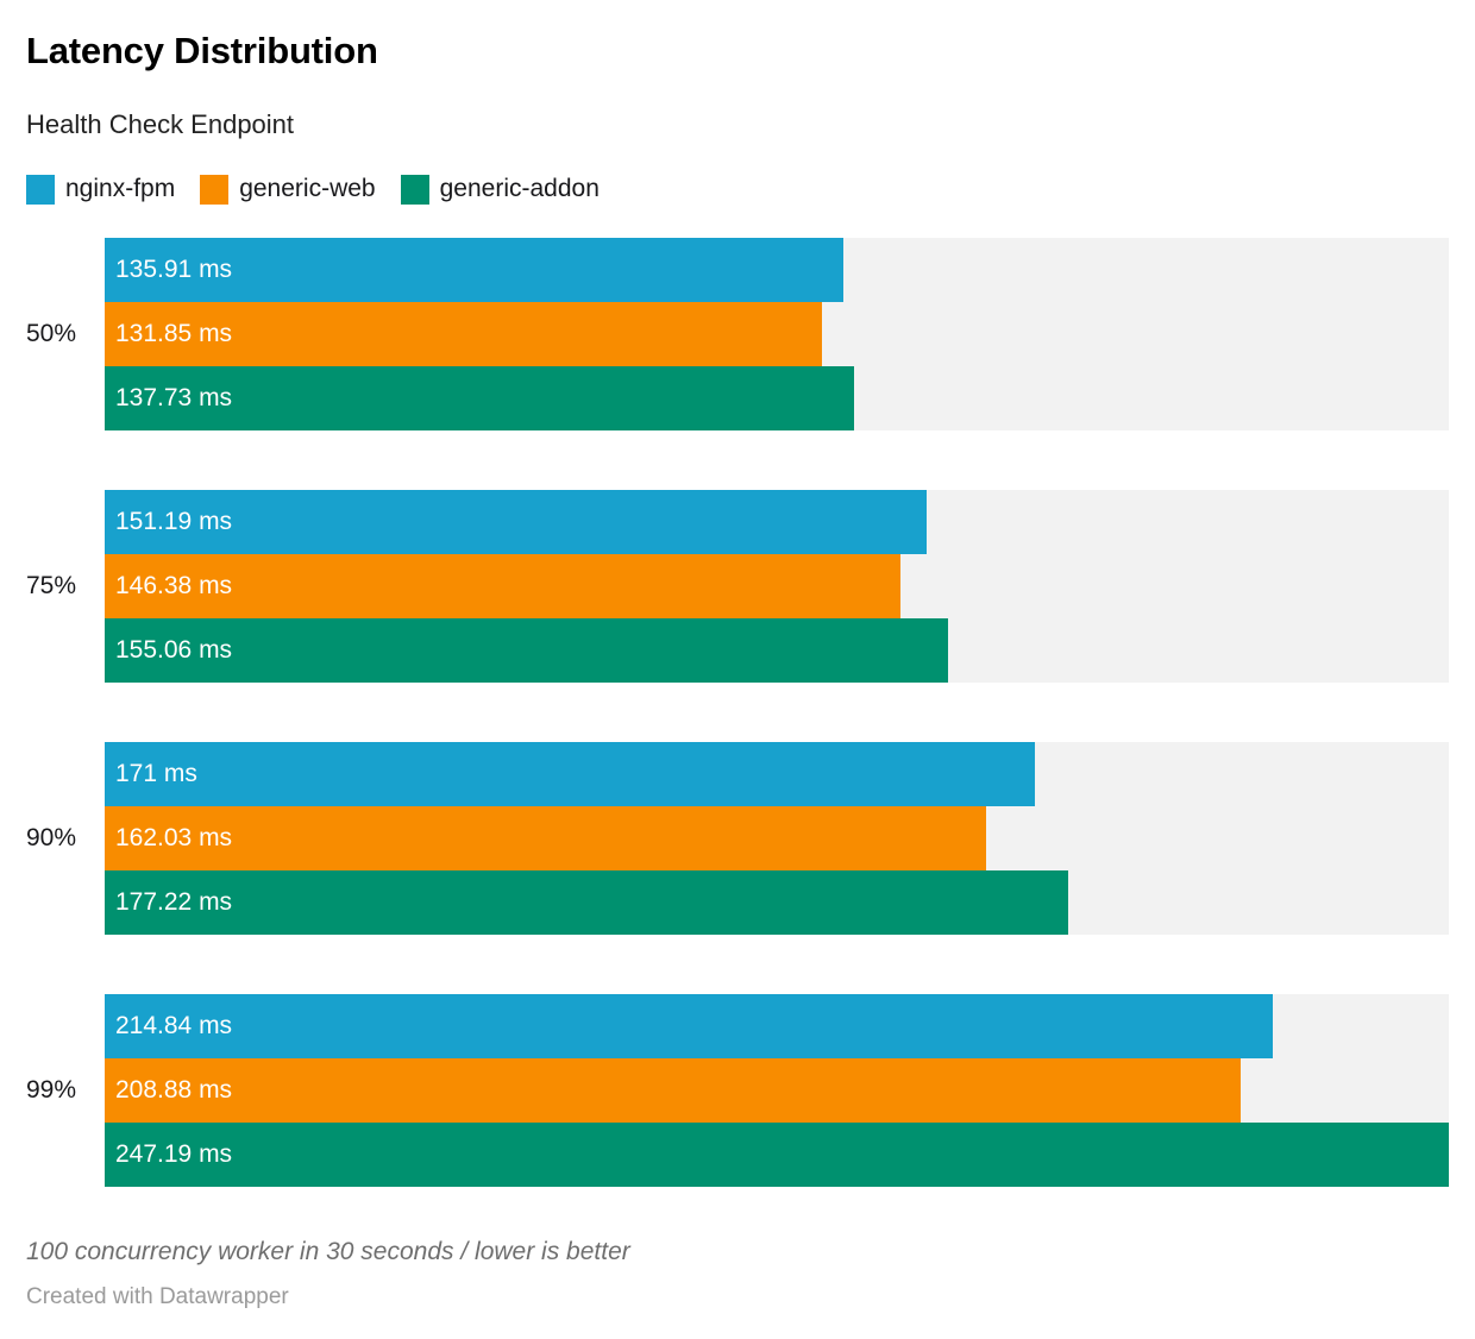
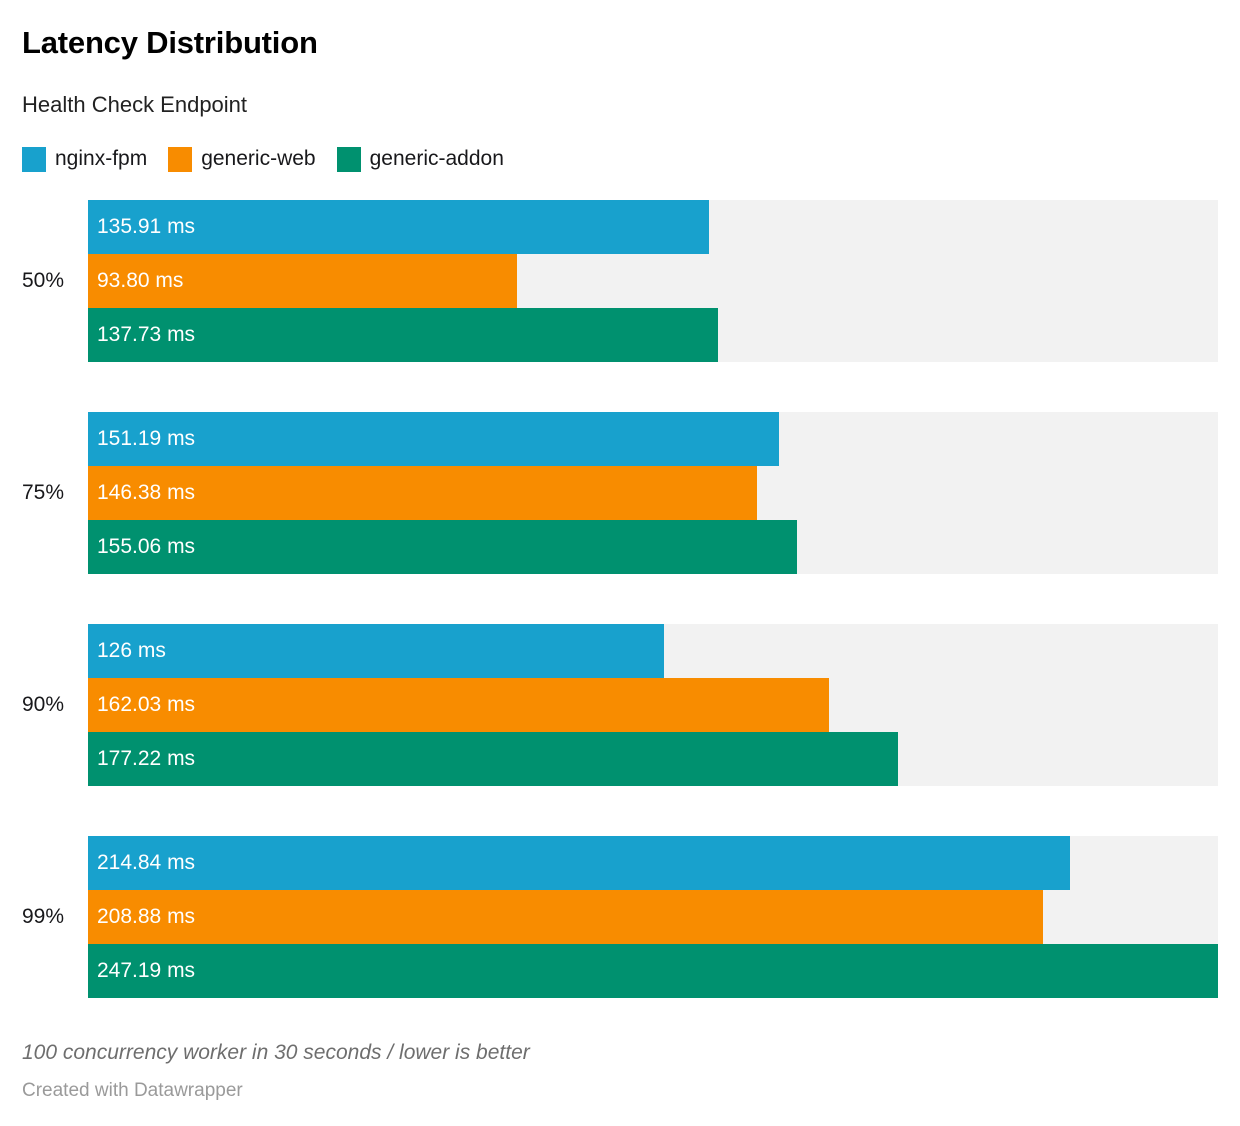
generic-web/50%: 131.85 -> 93.80
nginx-fpm/90%: 171 -> 126
